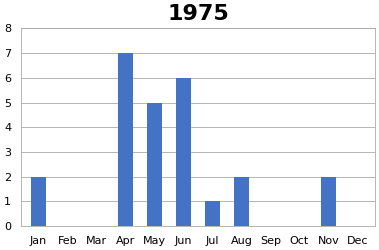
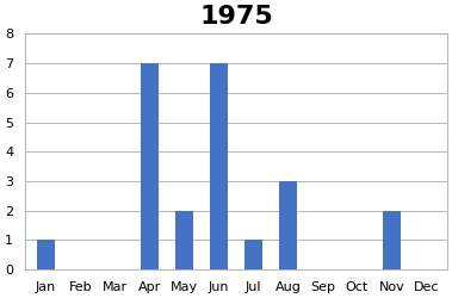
Jan: 2 -> 1
May: 5 -> 2
Jun: 6 -> 7
Aug: 2 -> 3
